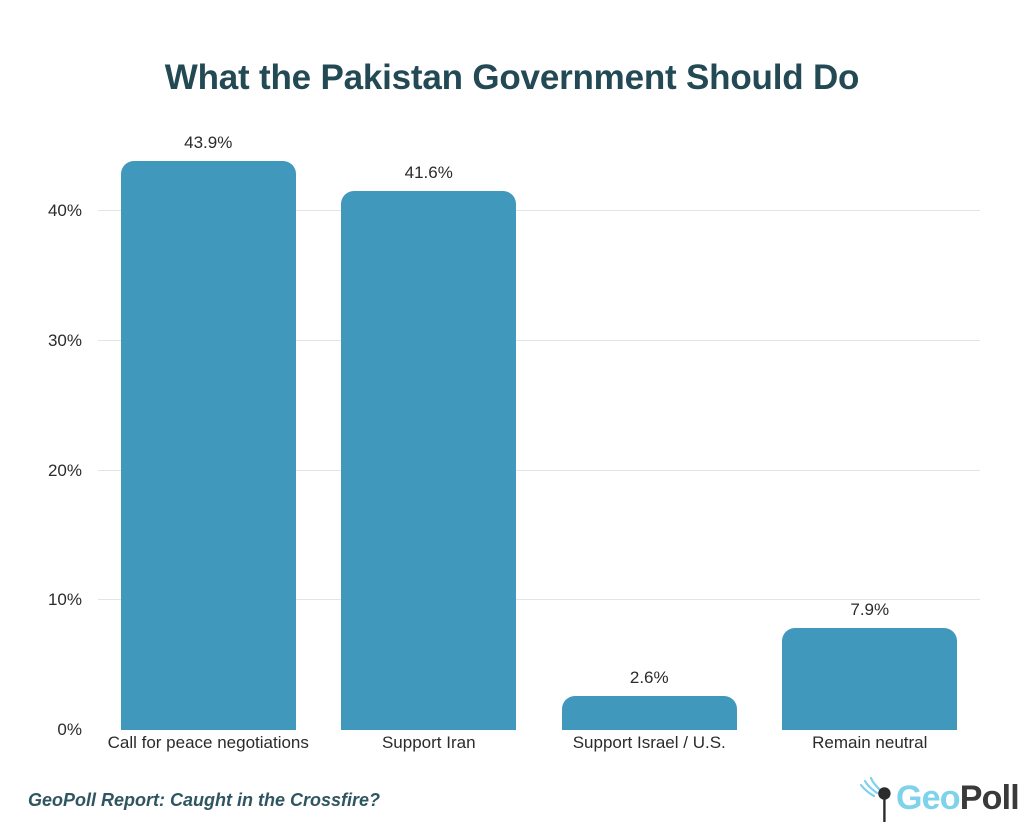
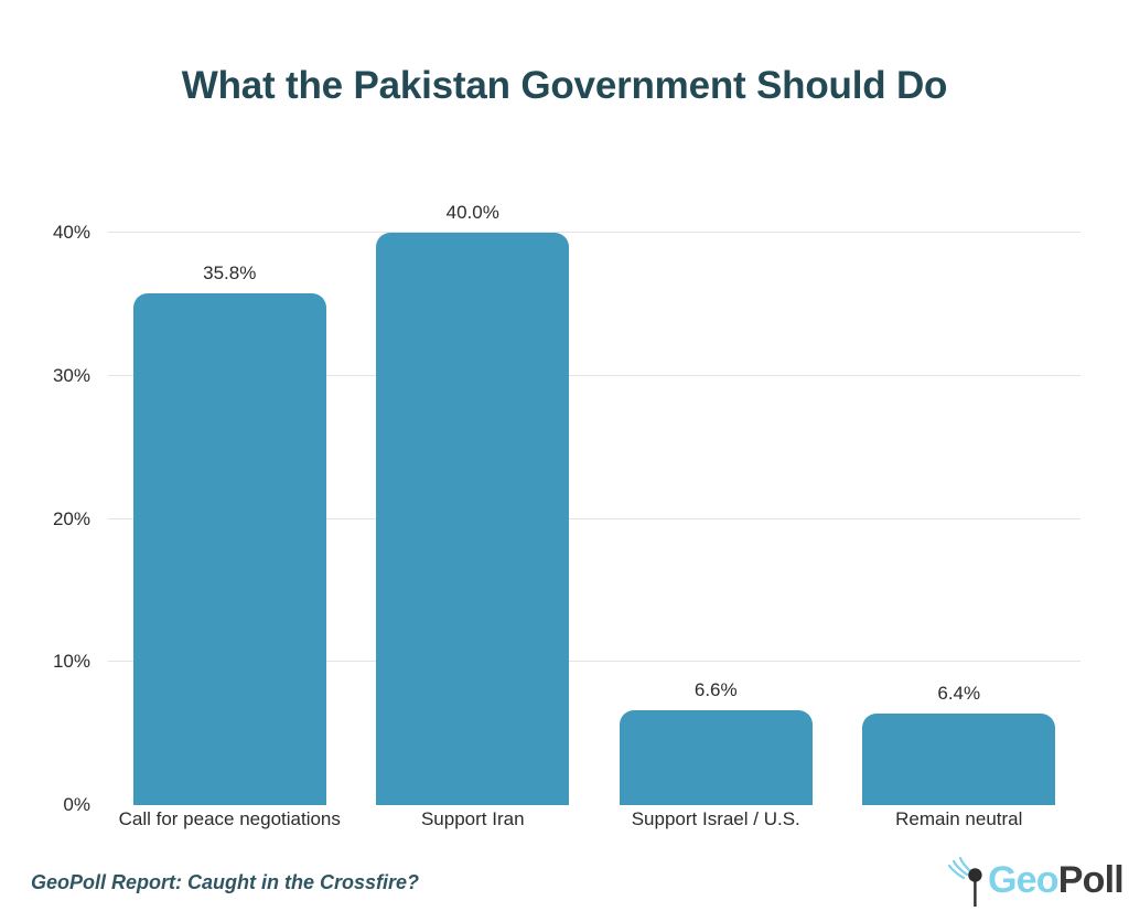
Call for peace negotiations: 43.9% -> 35.8%
Support Iran: 41.6% -> 40.0%
Support Israel / U.S.: 2.6% -> 6.6%
Remain neutral: 7.9% -> 6.4%
